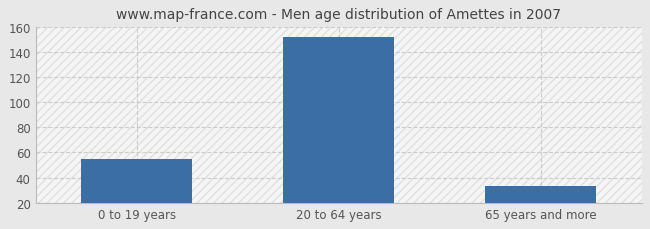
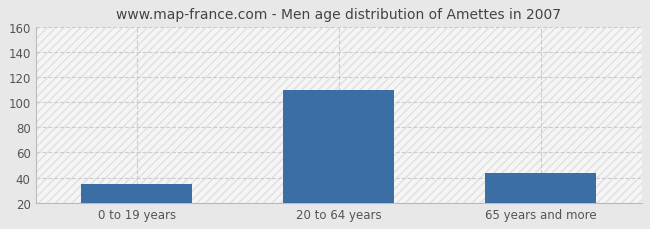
0 to 19 years: 55 -> 35
20 to 64 years: 152 -> 110
65 years and more: 33 -> 44
